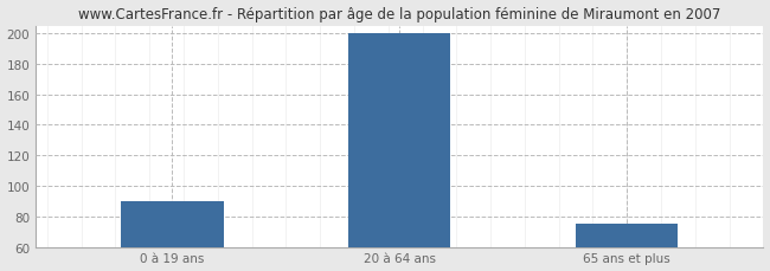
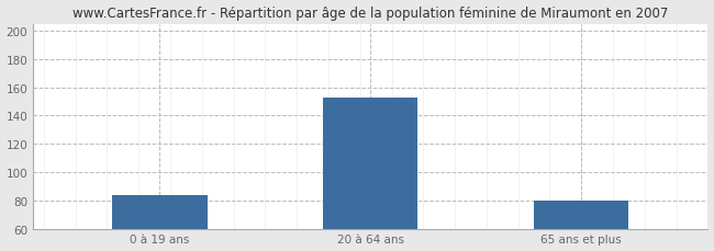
0 à 19 ans: 90 -> 84
20 à 64 ans: 200 -> 153
65 ans et plus: 75 -> 80
